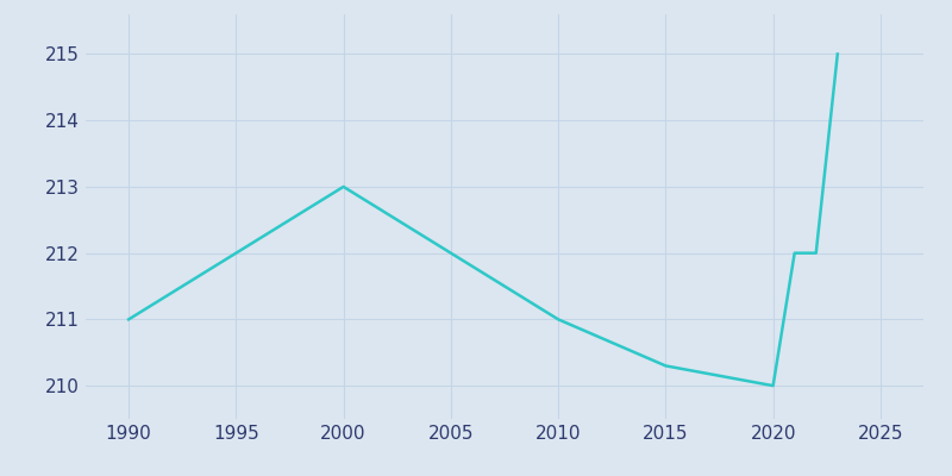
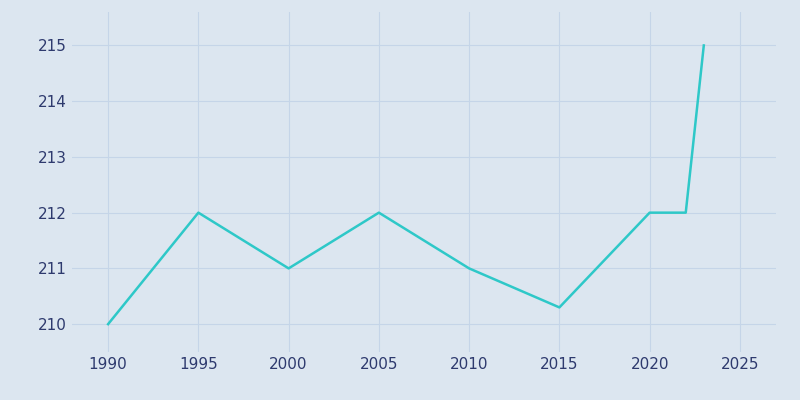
1990: 211.0 -> 210.0
2000: 213.0 -> 211.0
2020: 210.0 -> 212.0
